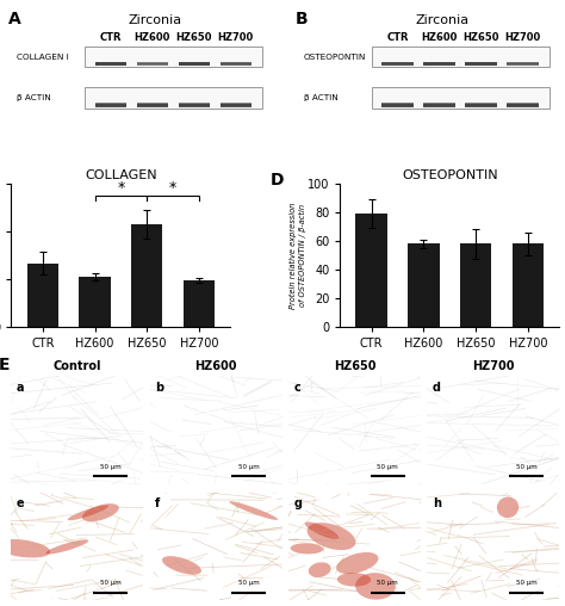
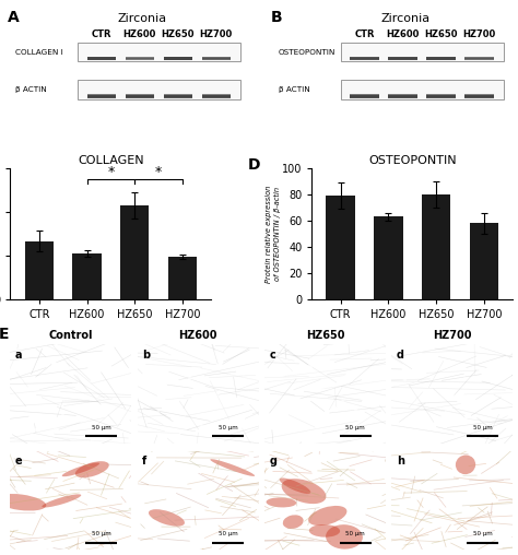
OSTEOPONTIN/HZ600: 58 -> 63
OSTEOPONTIN/HZ650: 58 -> 80
